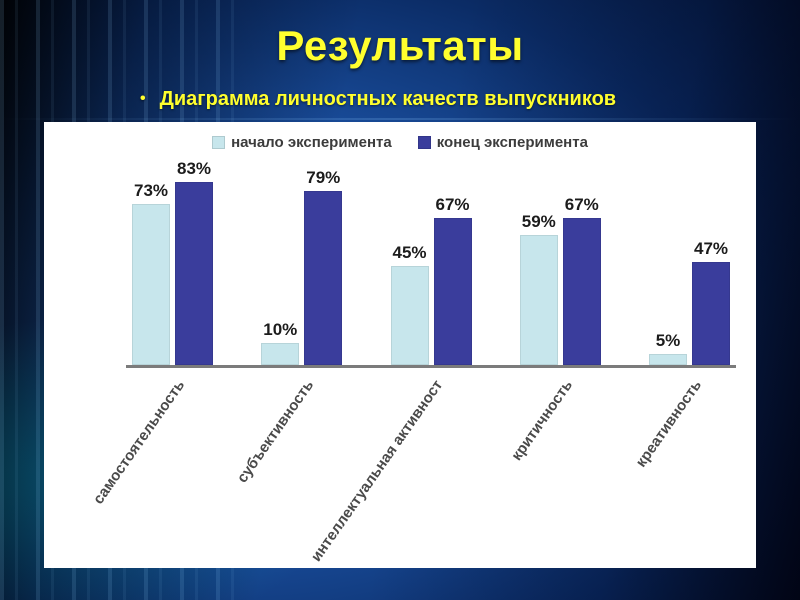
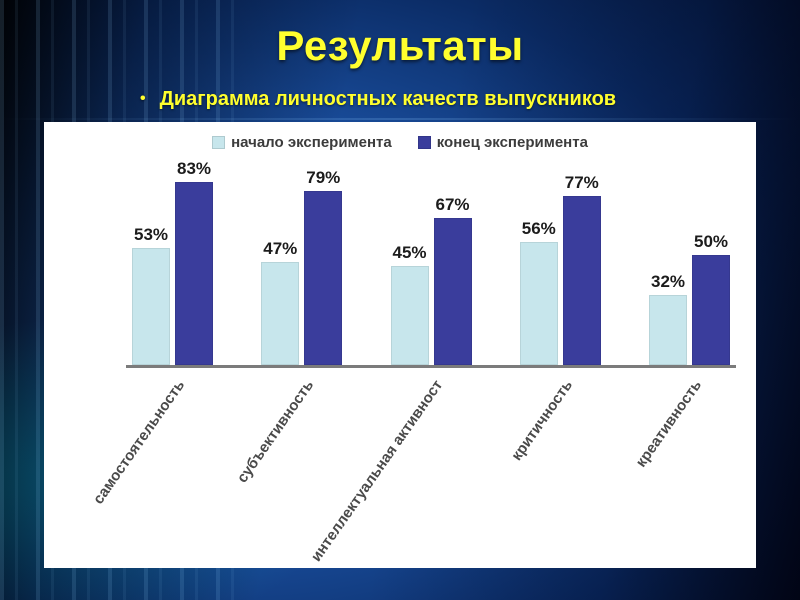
начало эксперимента/самостоятельность: 73% -> 53%
начало эксперимента/субъективность: 10% -> 47%
начало эксперимента/критичность: 59% -> 56%
конец эксперимента/критичность: 67% -> 77%
начало эксперимента/креативность: 5% -> 32%
конец эксперимента/креативность: 47% -> 50%
